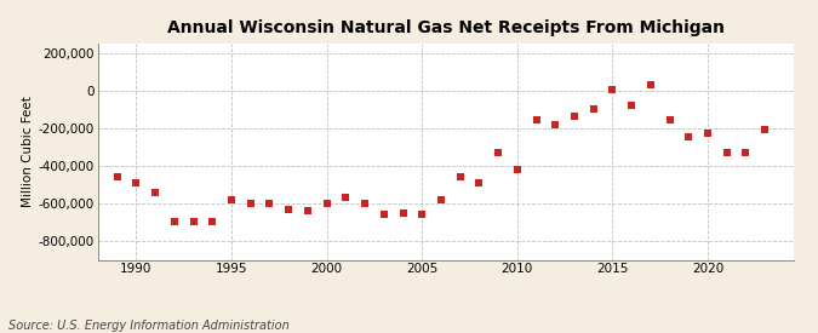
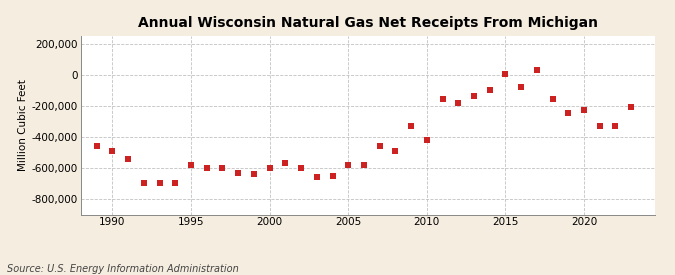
2005: -660,000 -> -580,000
